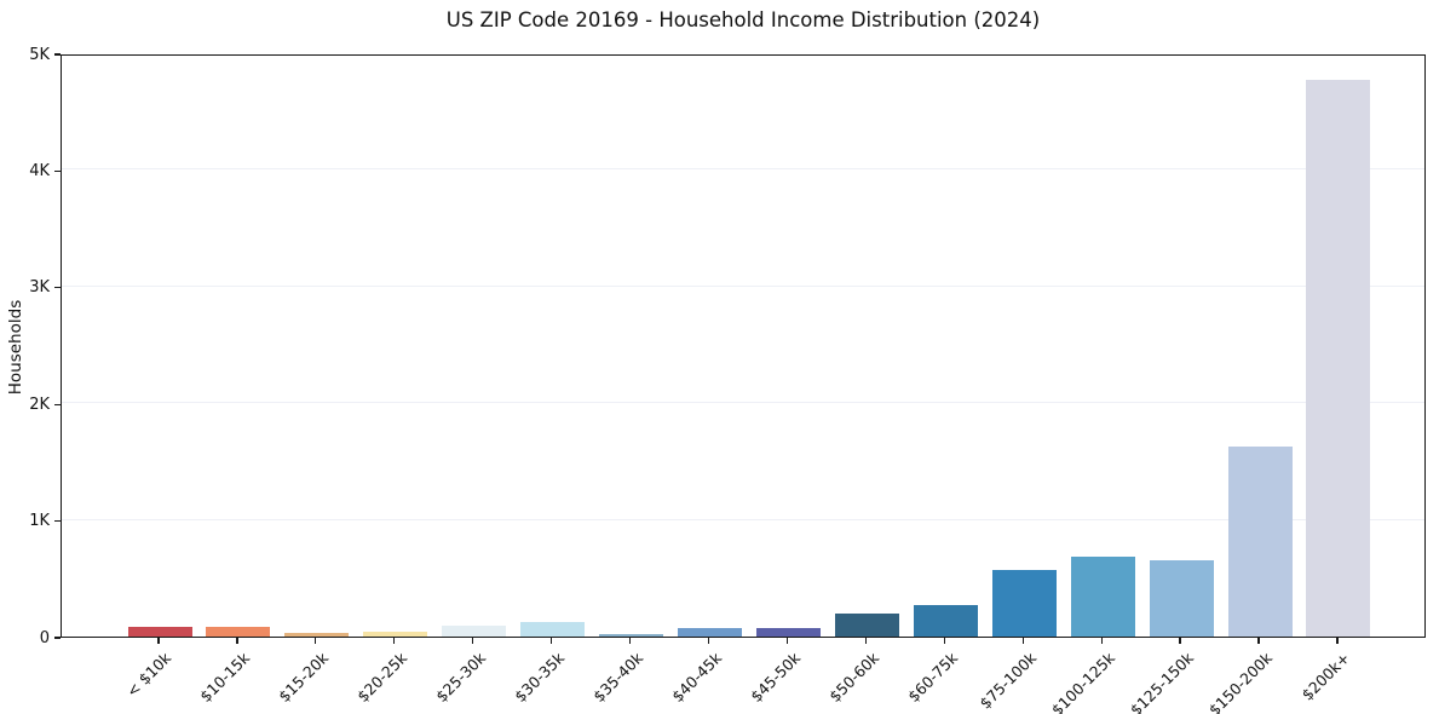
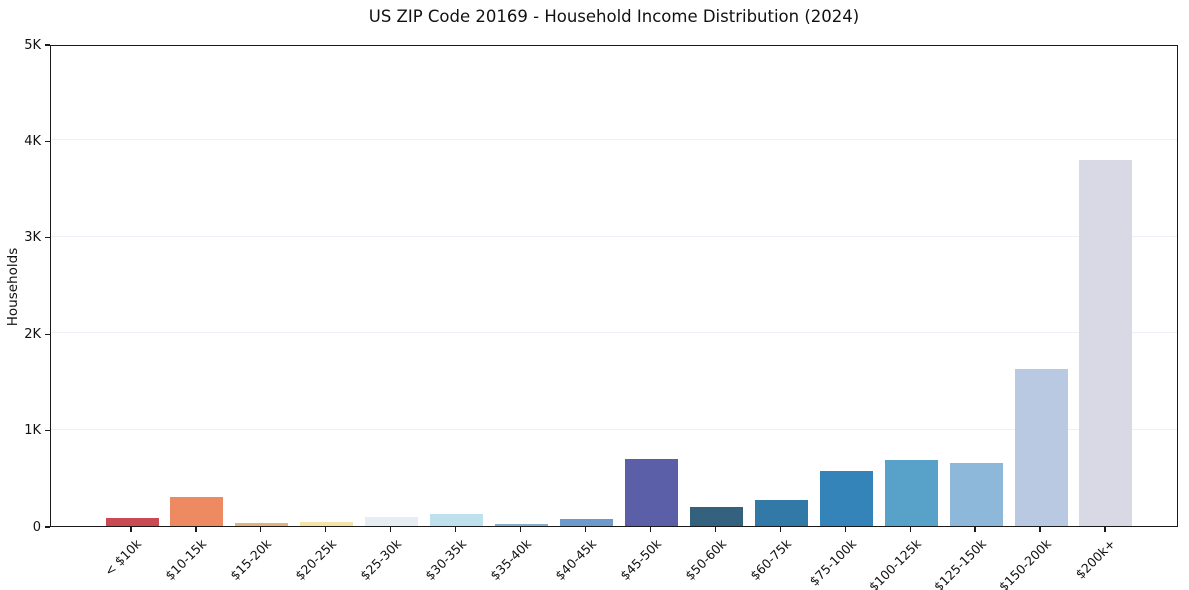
$10-15k: 0.1K -> 0.3K
$45-50k: 0.1K -> 0.7K
$200k+: 4.8K -> 3.8K
